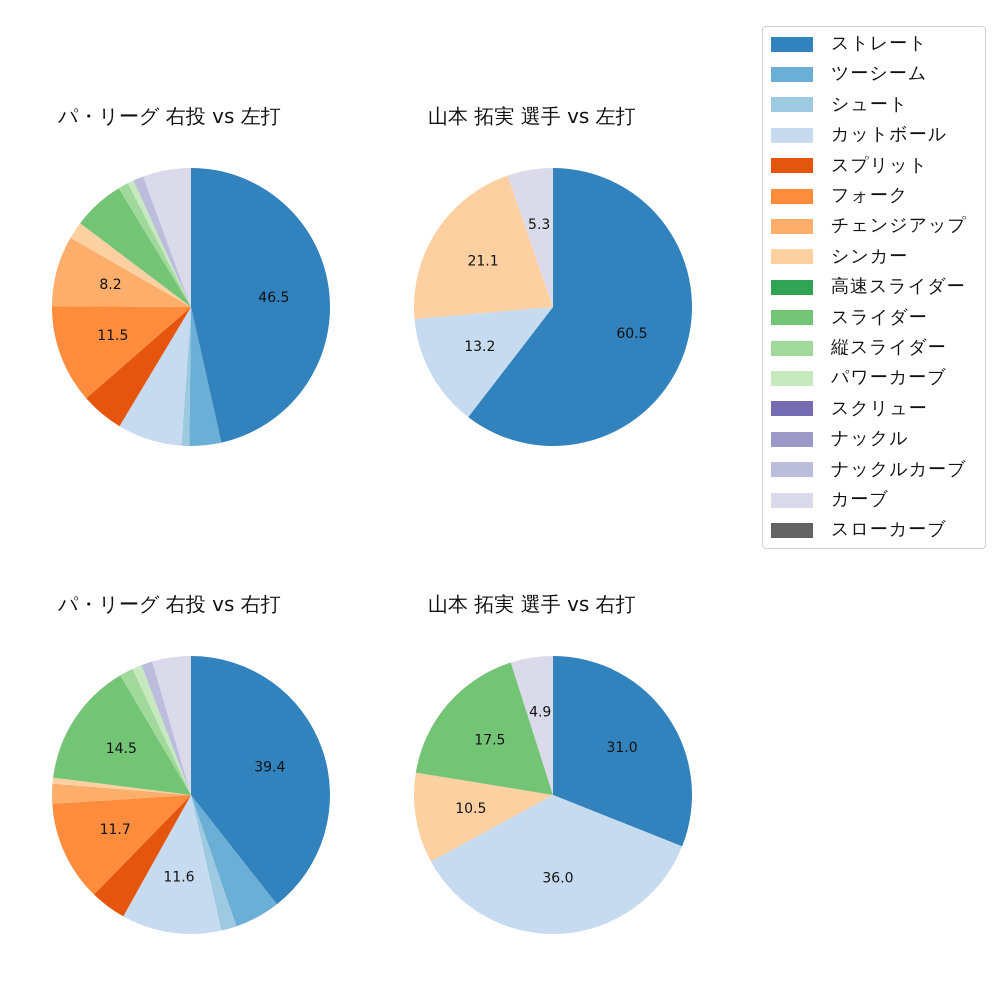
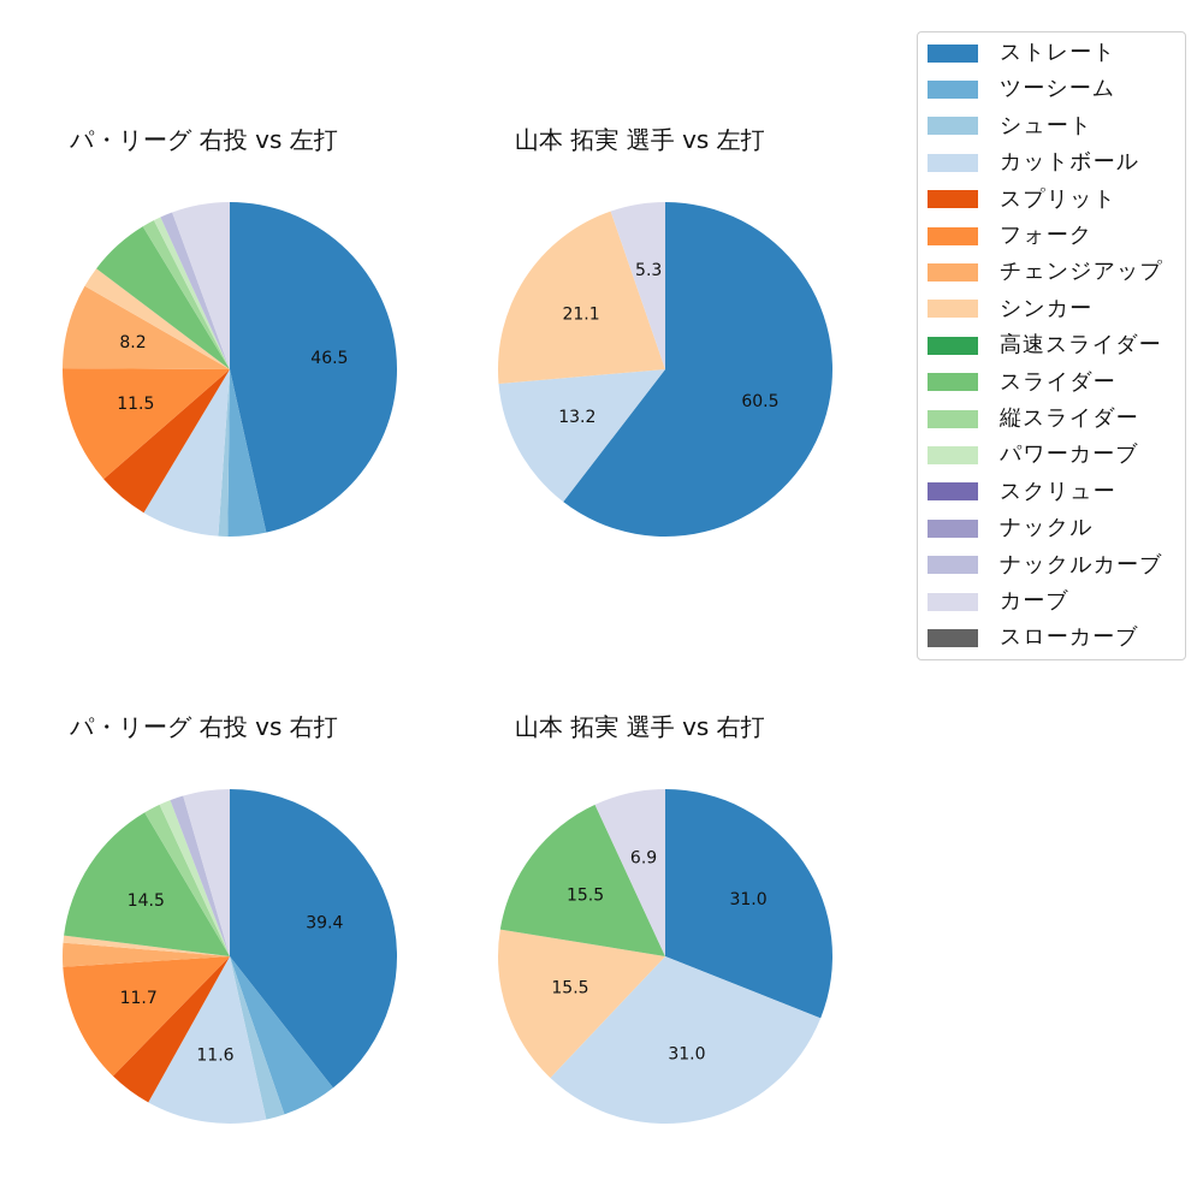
山本 拓実 選手 vs 右打/カットボール: 36.0 -> 31.0
山本 拓実 選手 vs 右打/シンカー: 10.5 -> 15.5
山本 拓実 選手 vs 右打/スライダー: 17.5 -> 15.5
山本 拓実 選手 vs 右打/カーブ: 4.9 -> 6.9
